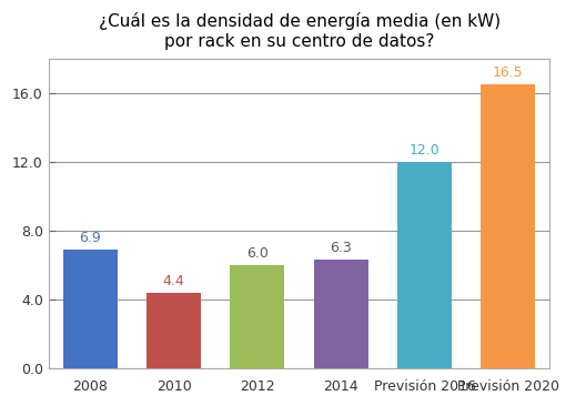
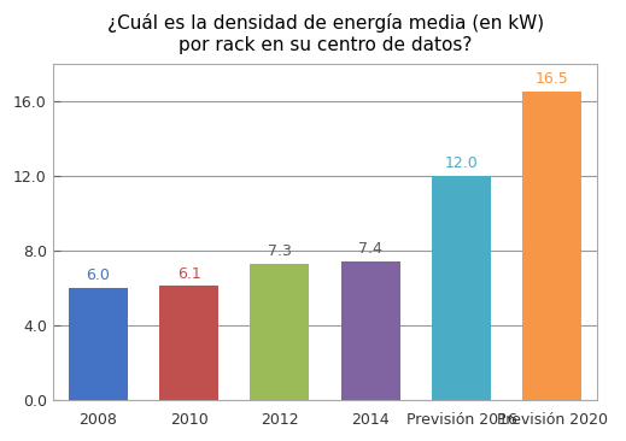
2008: 6.9 -> 6.0
2010: 4.4 -> 6.1
2012: 6.0 -> 7.3
2014: 6.3 -> 7.4
